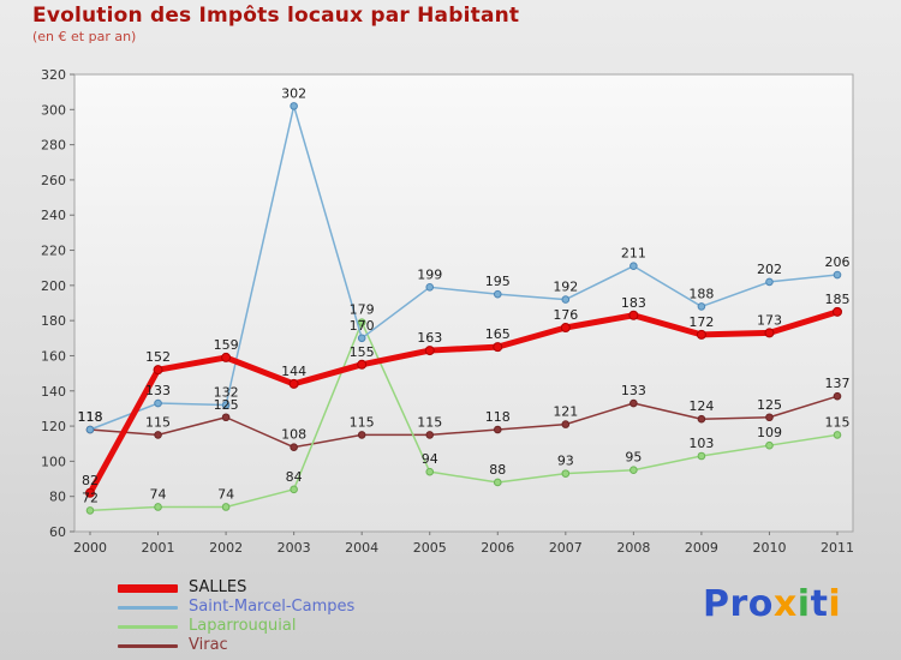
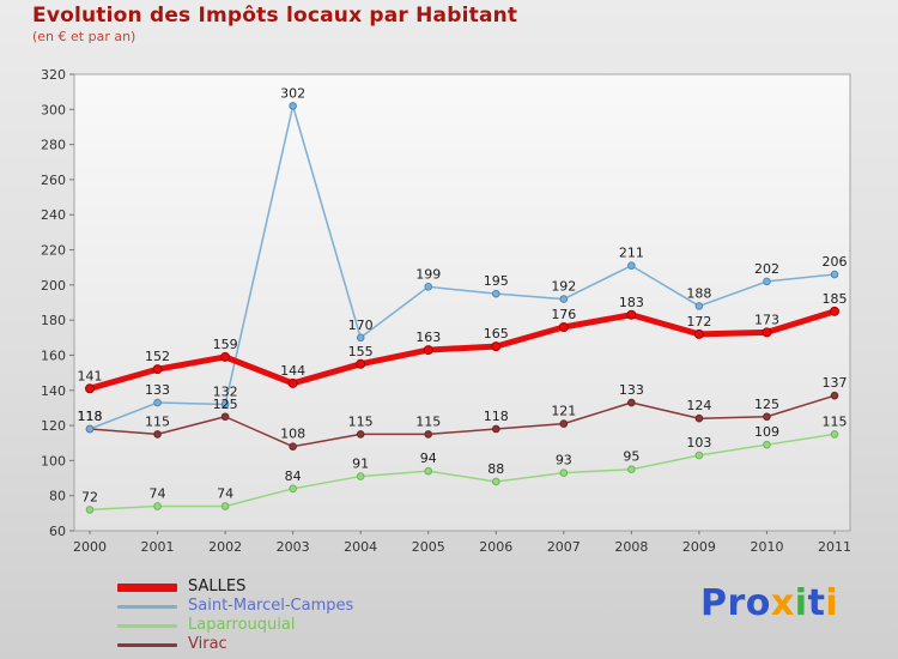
SALLES/2000: 82 -> 141
Laparrouquial/2004: 179 -> 91
